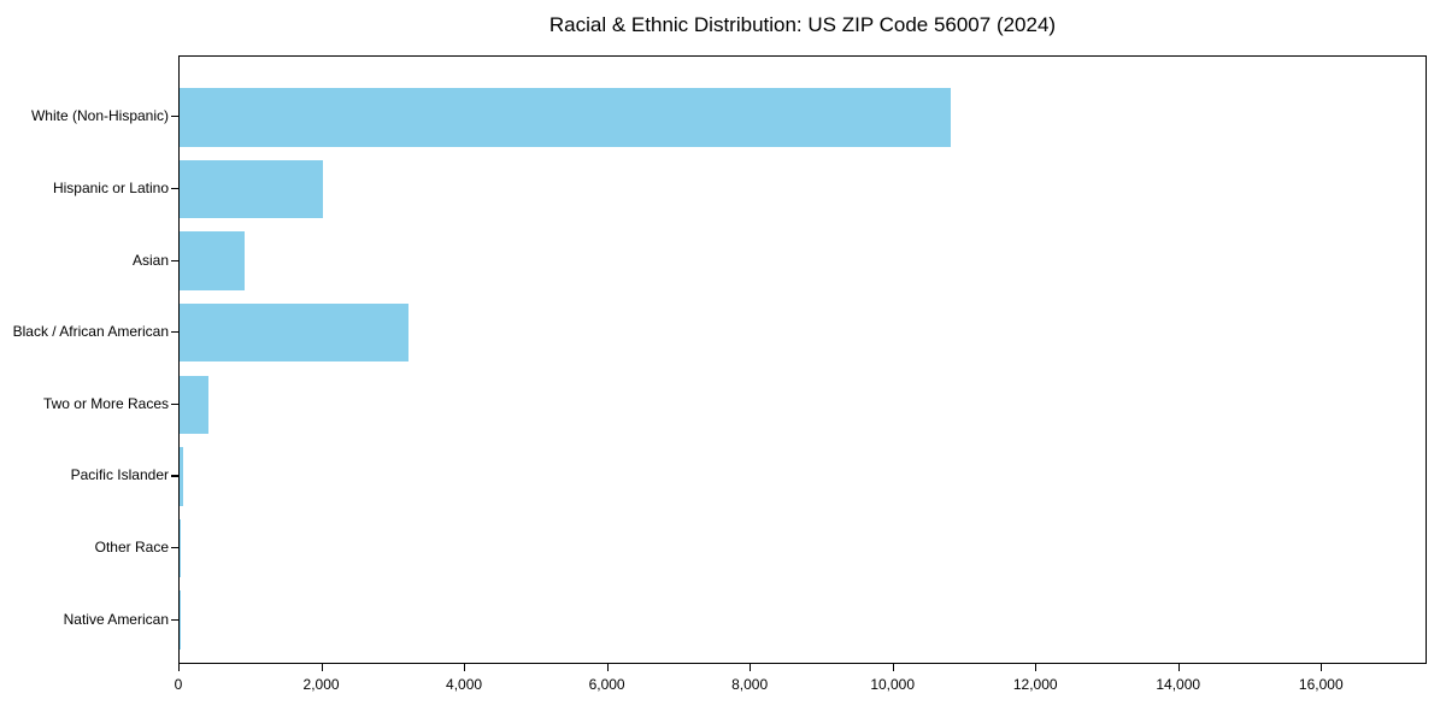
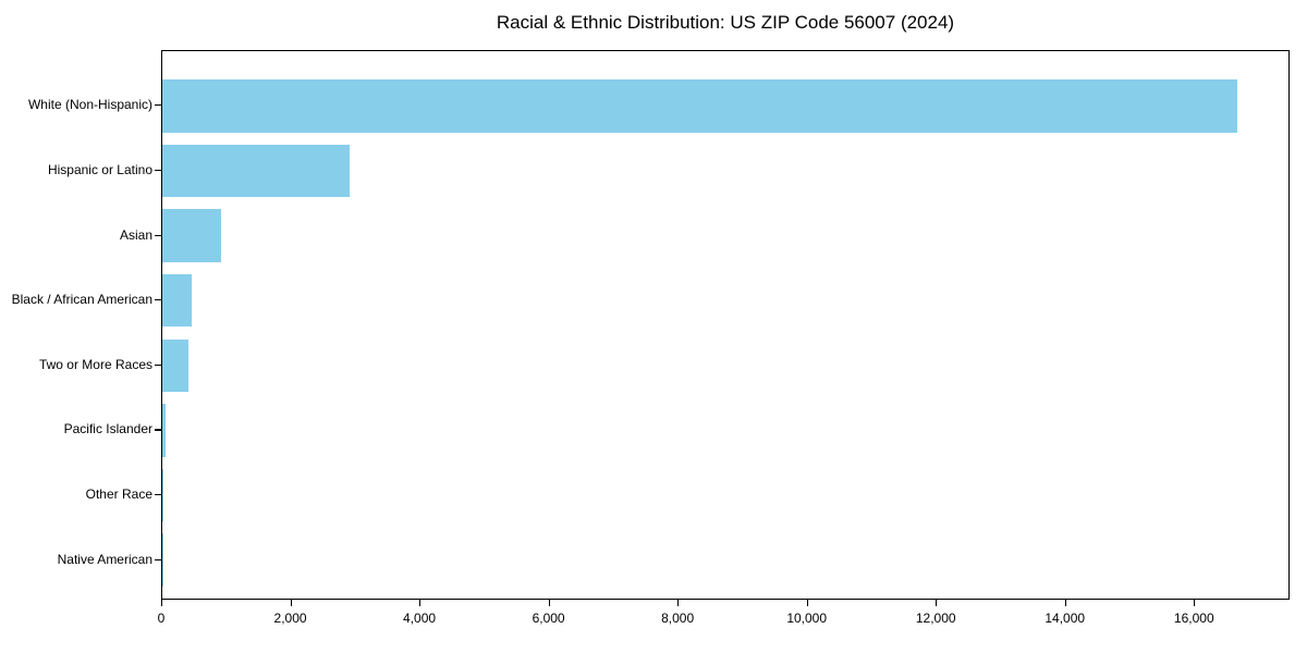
White (Non-Hispanic): 10800 -> 16600
Hispanic or Latino: 2000 -> 2900
Black / African American: 3200 -> 500
